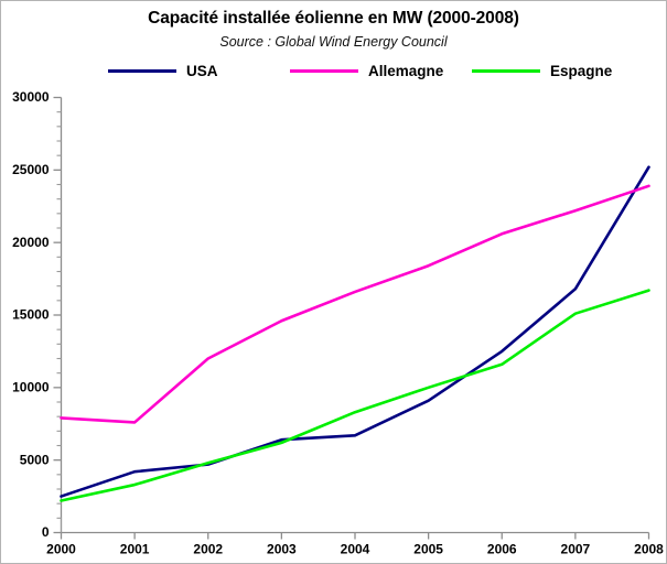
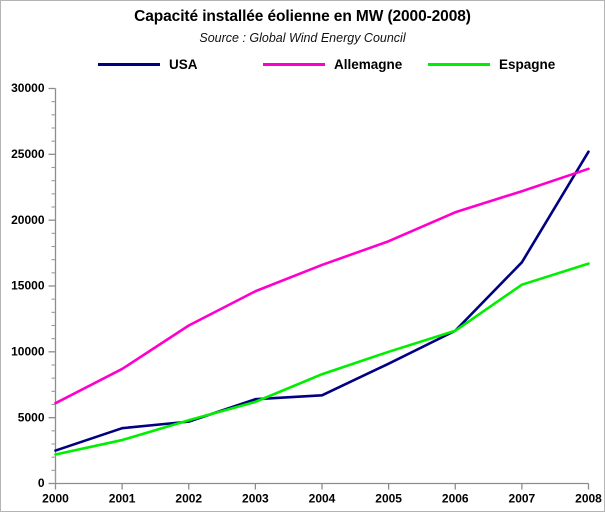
Allemagne/2000: 7900 -> 6100
Allemagne/2001: 7600 -> 8700
USA/2006: 12500 -> 11600
